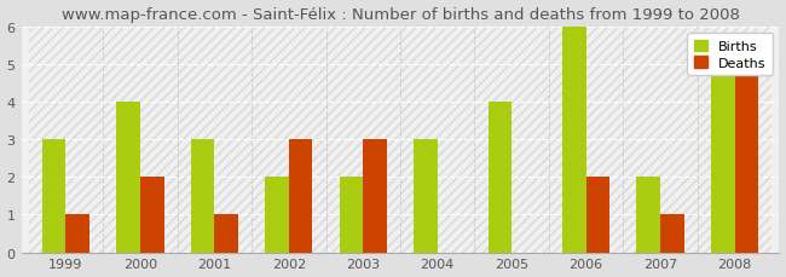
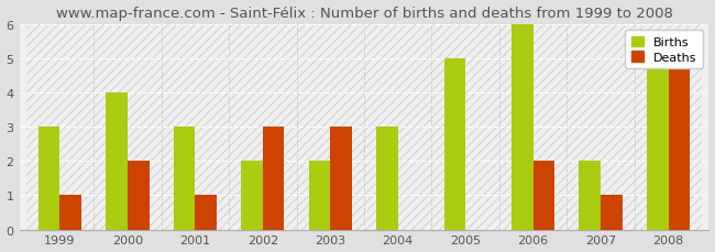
Births/2005: 4 -> 5
